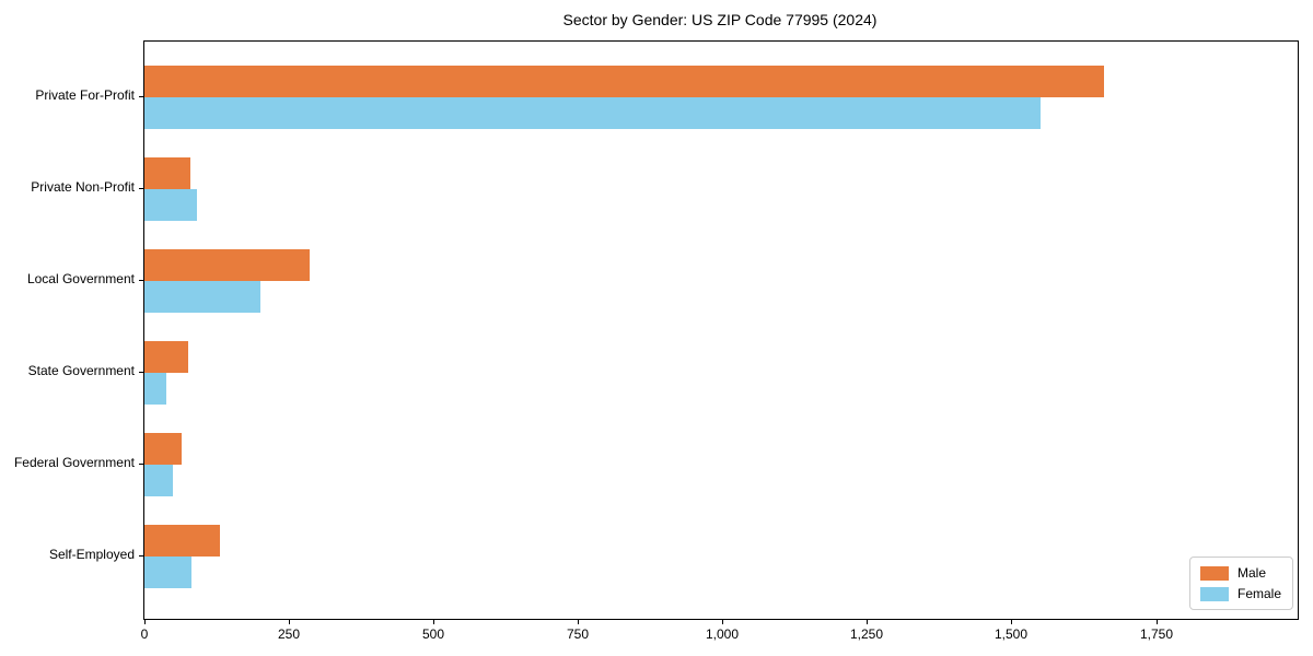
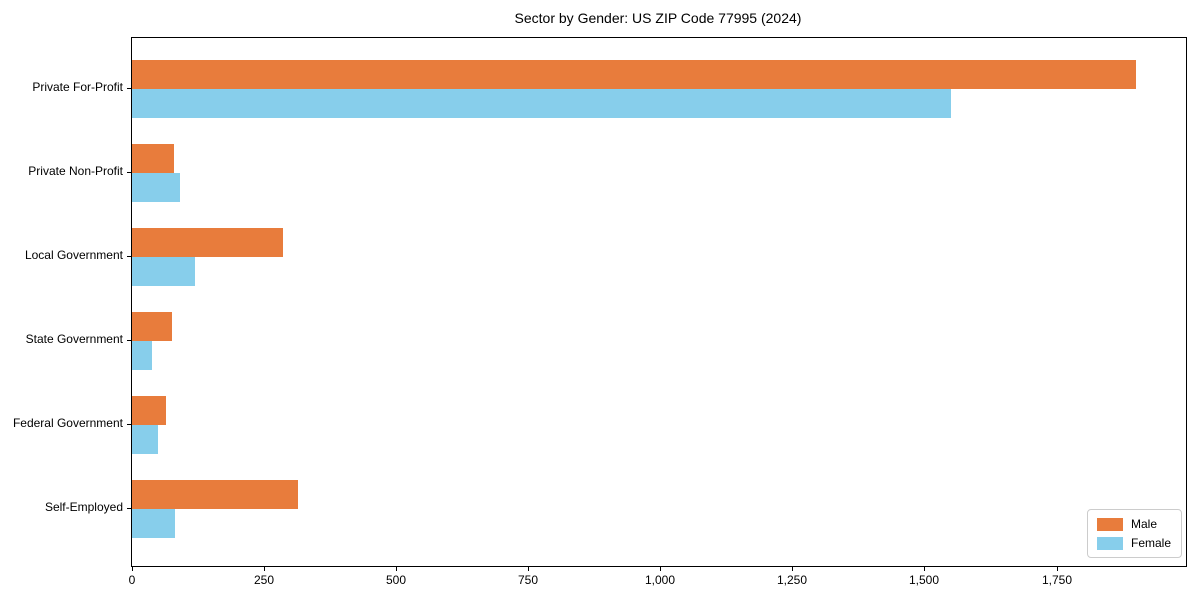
Male/Private For-Profit: 1660 -> 1900
Female/Local Government: 200 -> 120
Male/Self-Employed: 130 -> 320
